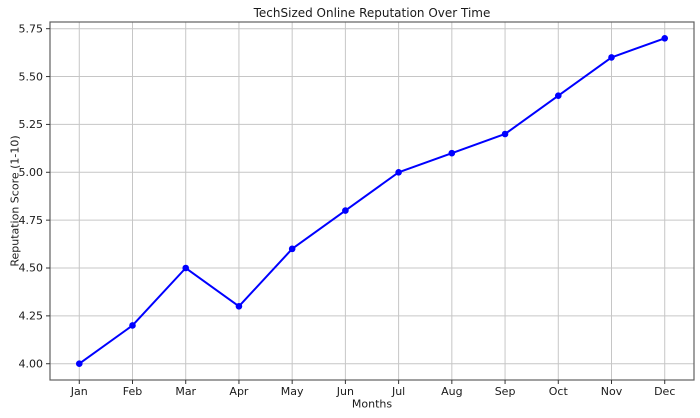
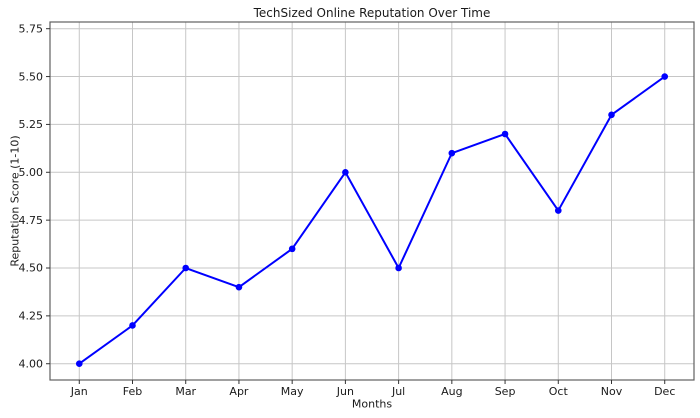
Apr: 4.3 -> 4.4
Jun: 4.8 -> 5.0
Jul: 5.0 -> 4.5
Oct: 5.4 -> 4.8
Nov: 5.6 -> 5.3
Dec: 5.7 -> 5.5
